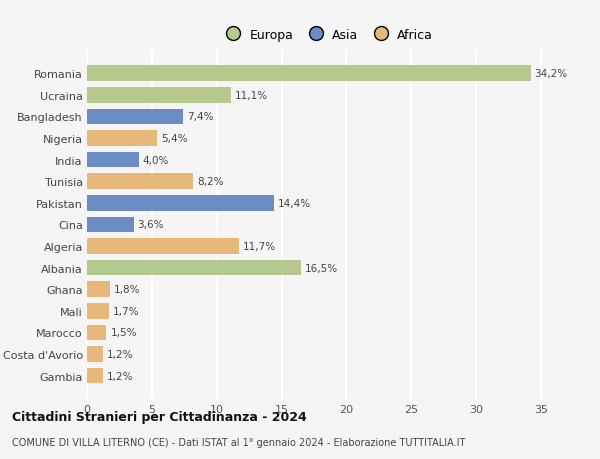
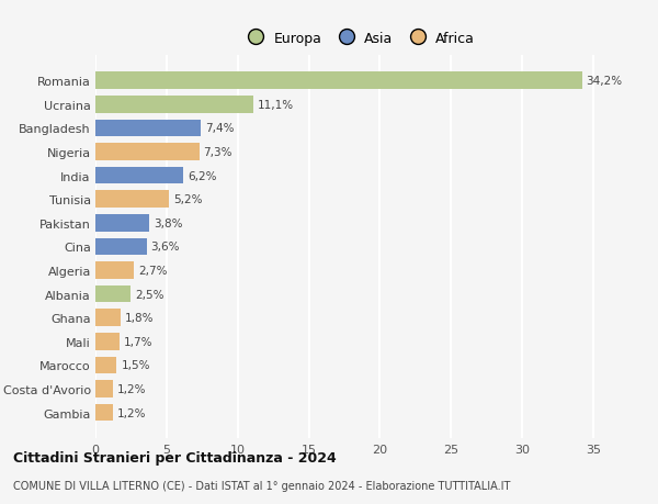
Nigeria: 5,4% -> 7,3%
India: 4,0% -> 6,2%
Tunisia: 8,2% -> 5,2%
Pakistan: 14,4% -> 3,8%
Algeria: 11,7% -> 2,7%
Albania: 16,5% -> 2,5%
